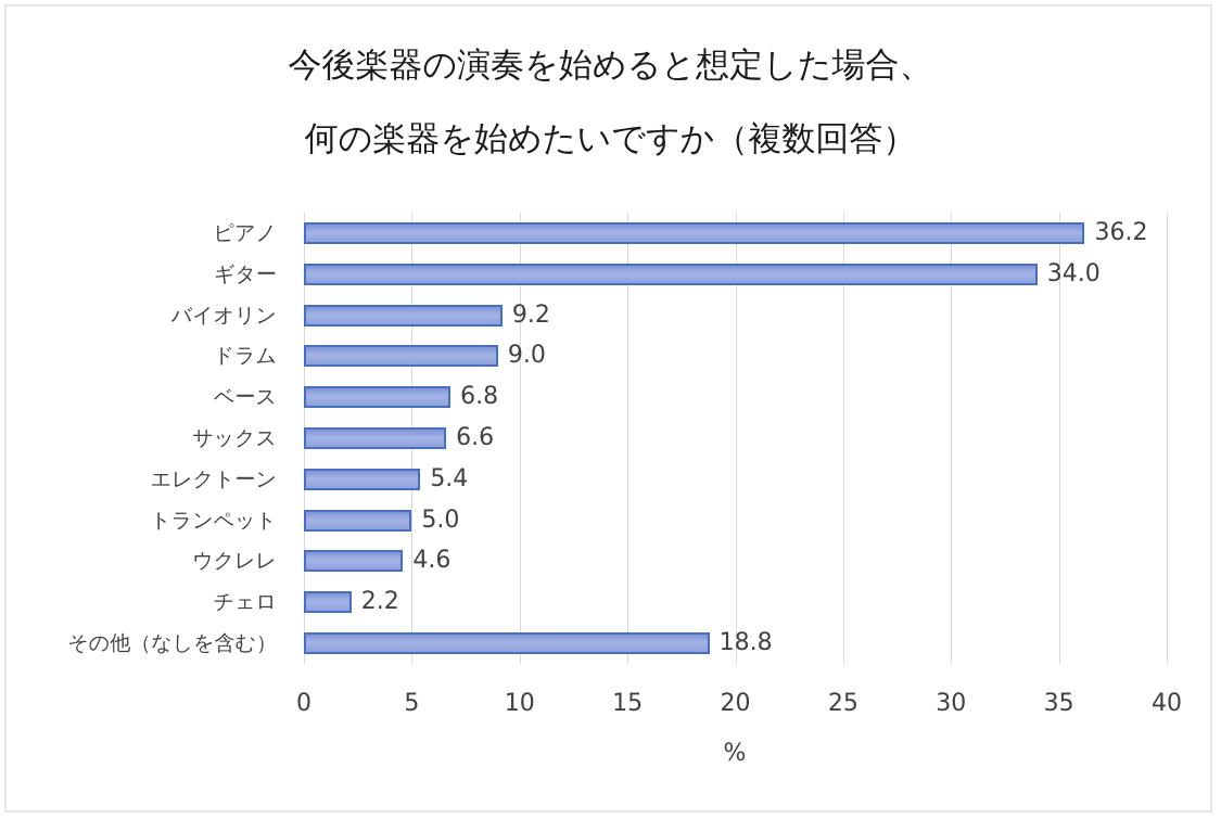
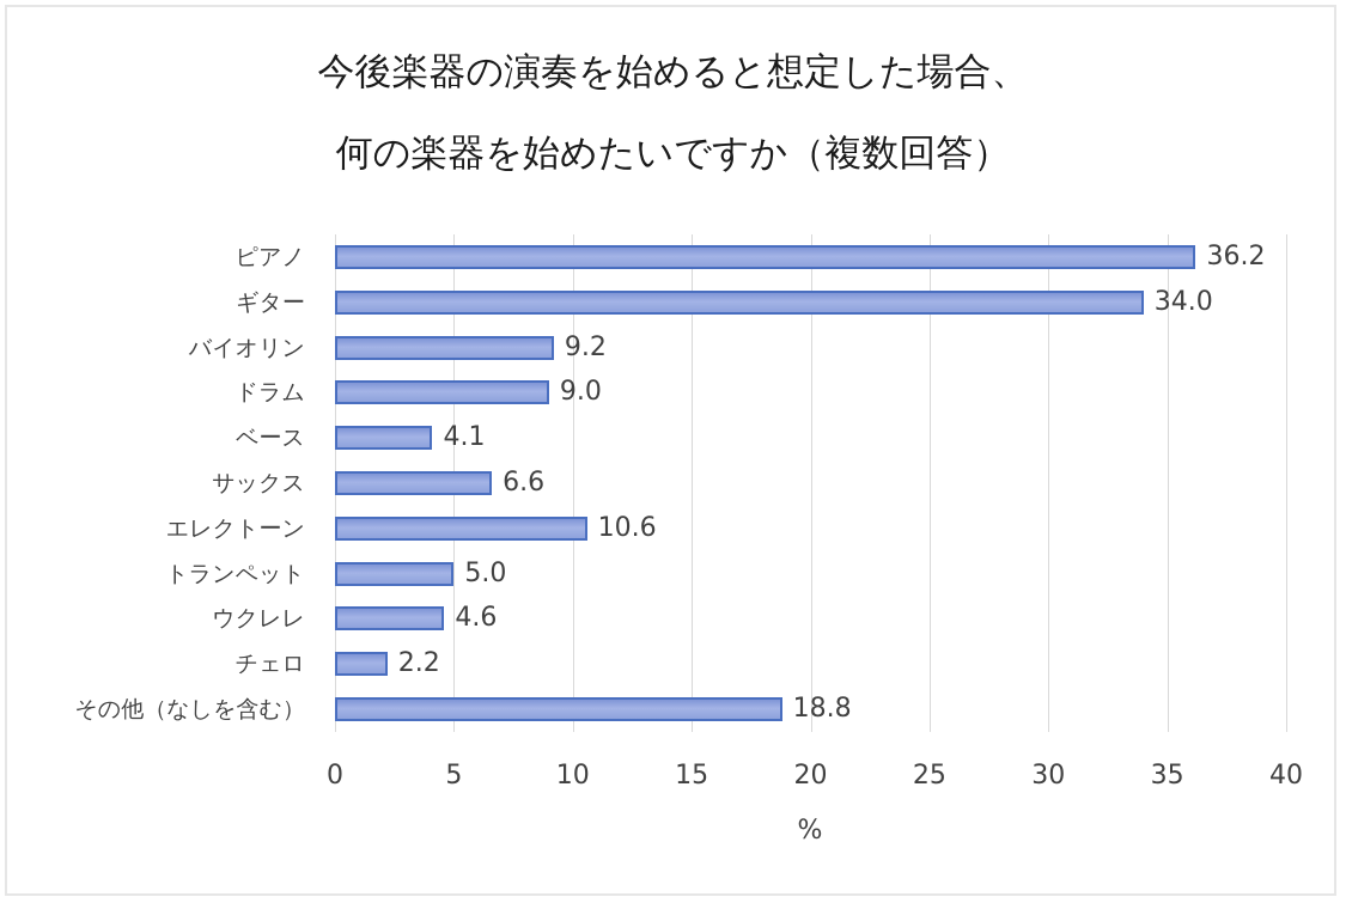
ベース: 6.8 -> 4.1
エレクトーン: 5.4 -> 10.6
